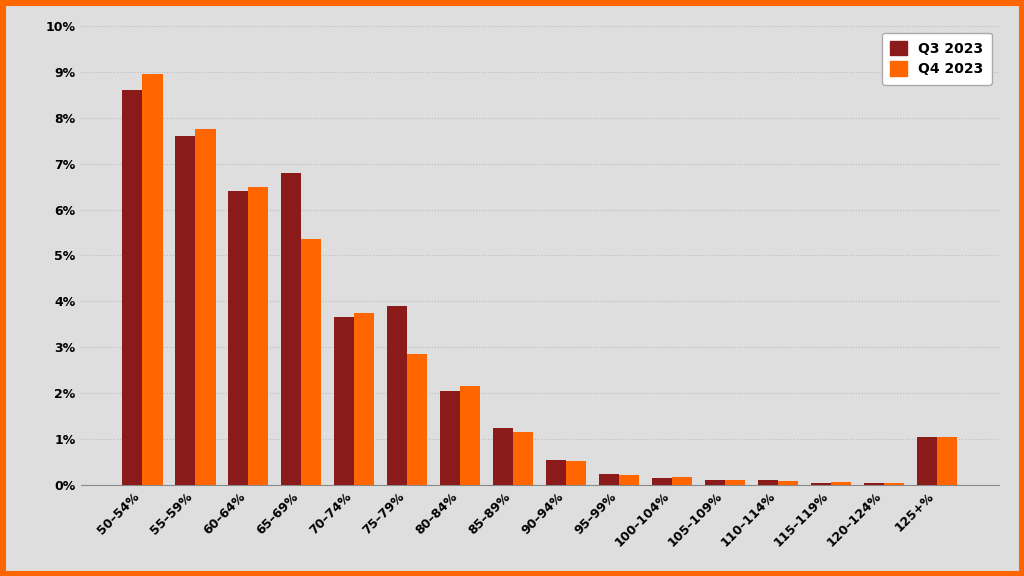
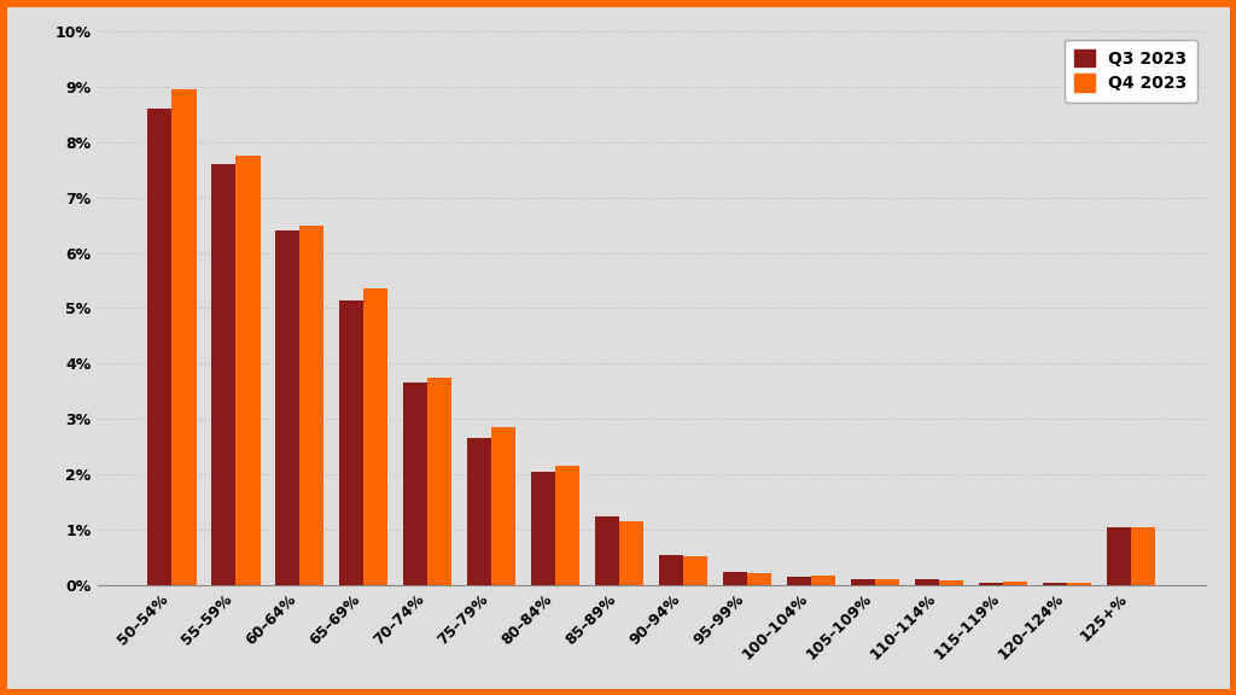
Q3 2023/65–69%: 6.80% -> 5.15%
Q3 2023/75–79%: 3.90% -> 2.65%
